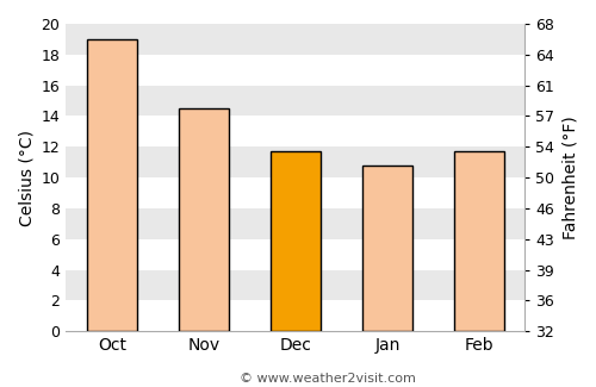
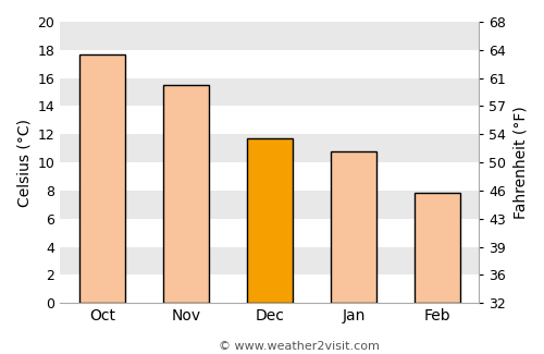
Oct: 19.0 -> 17.7
Nov: 14.5 -> 15.5
Feb: 11.7 -> 7.8
